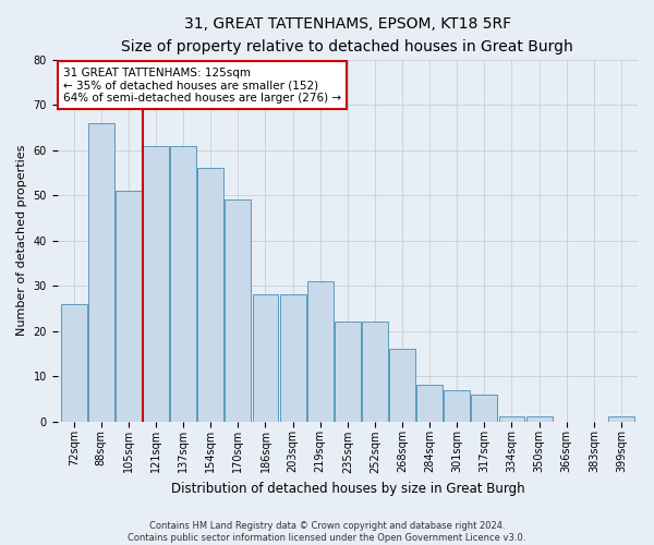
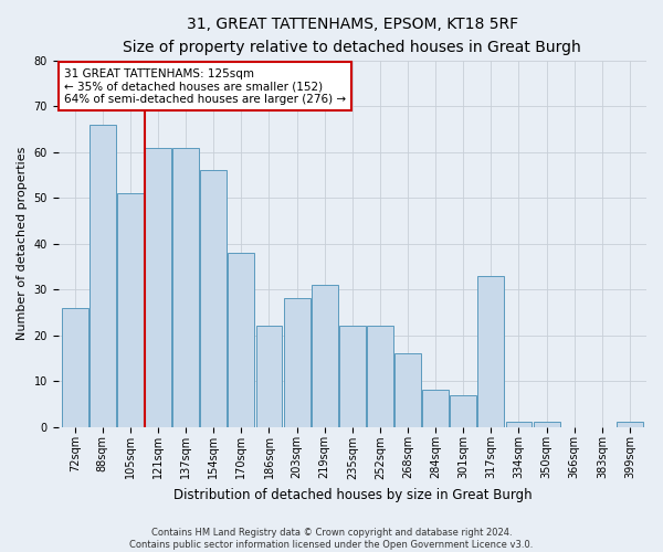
170sqm: 49 -> 38
186sqm: 28 -> 22
317sqm: 6 -> 33
